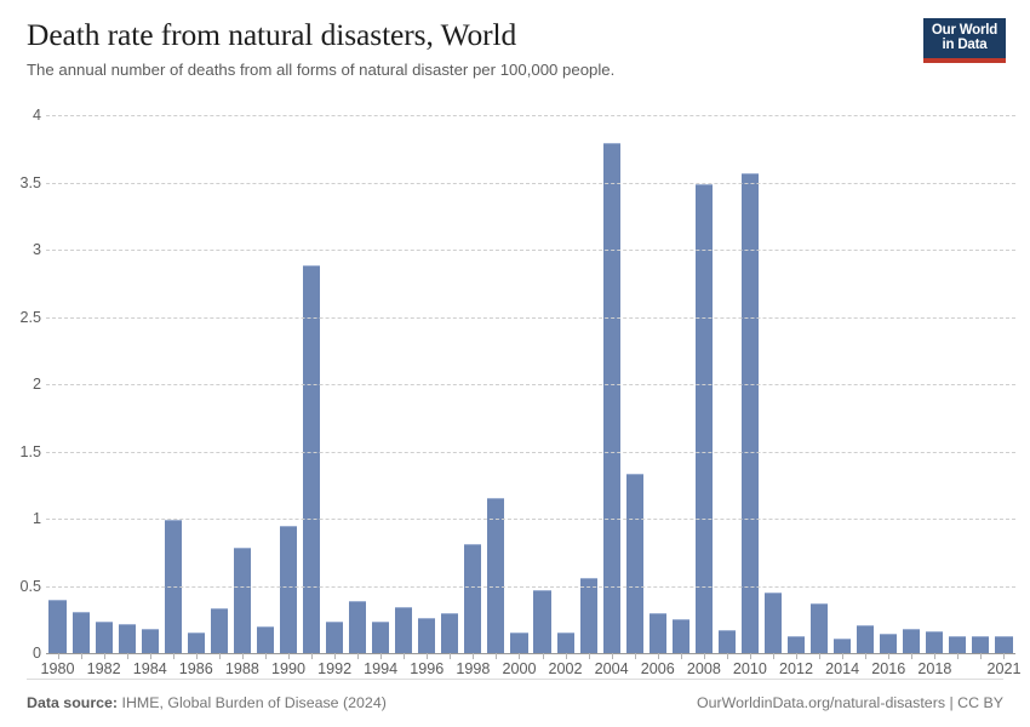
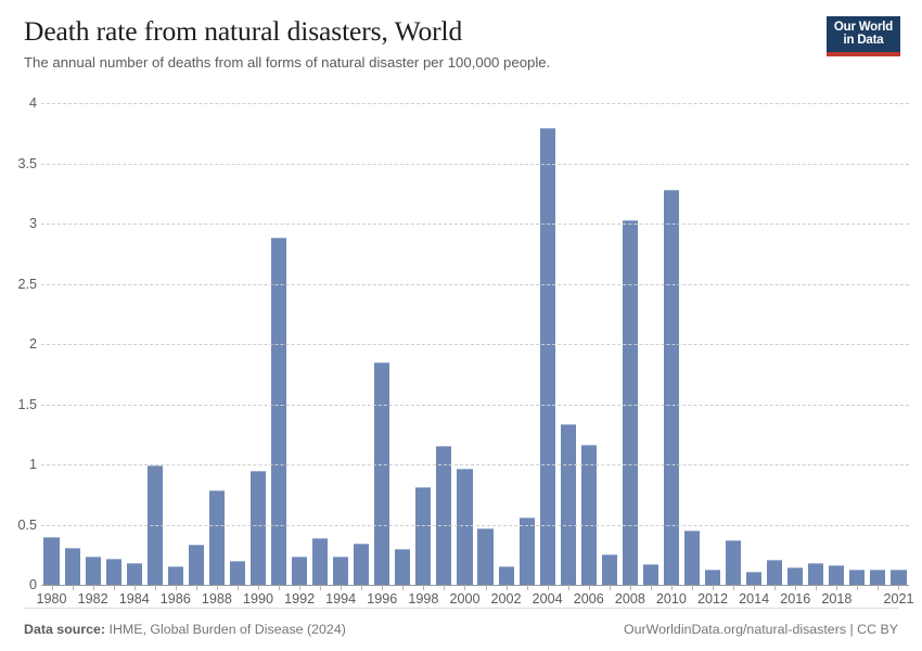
1996: 0.26 -> 1.85
2000: 0.15 -> 0.96
2006: 0.30 -> 1.16
2008: 3.49 -> 3.03
2010: 3.57 -> 3.28
